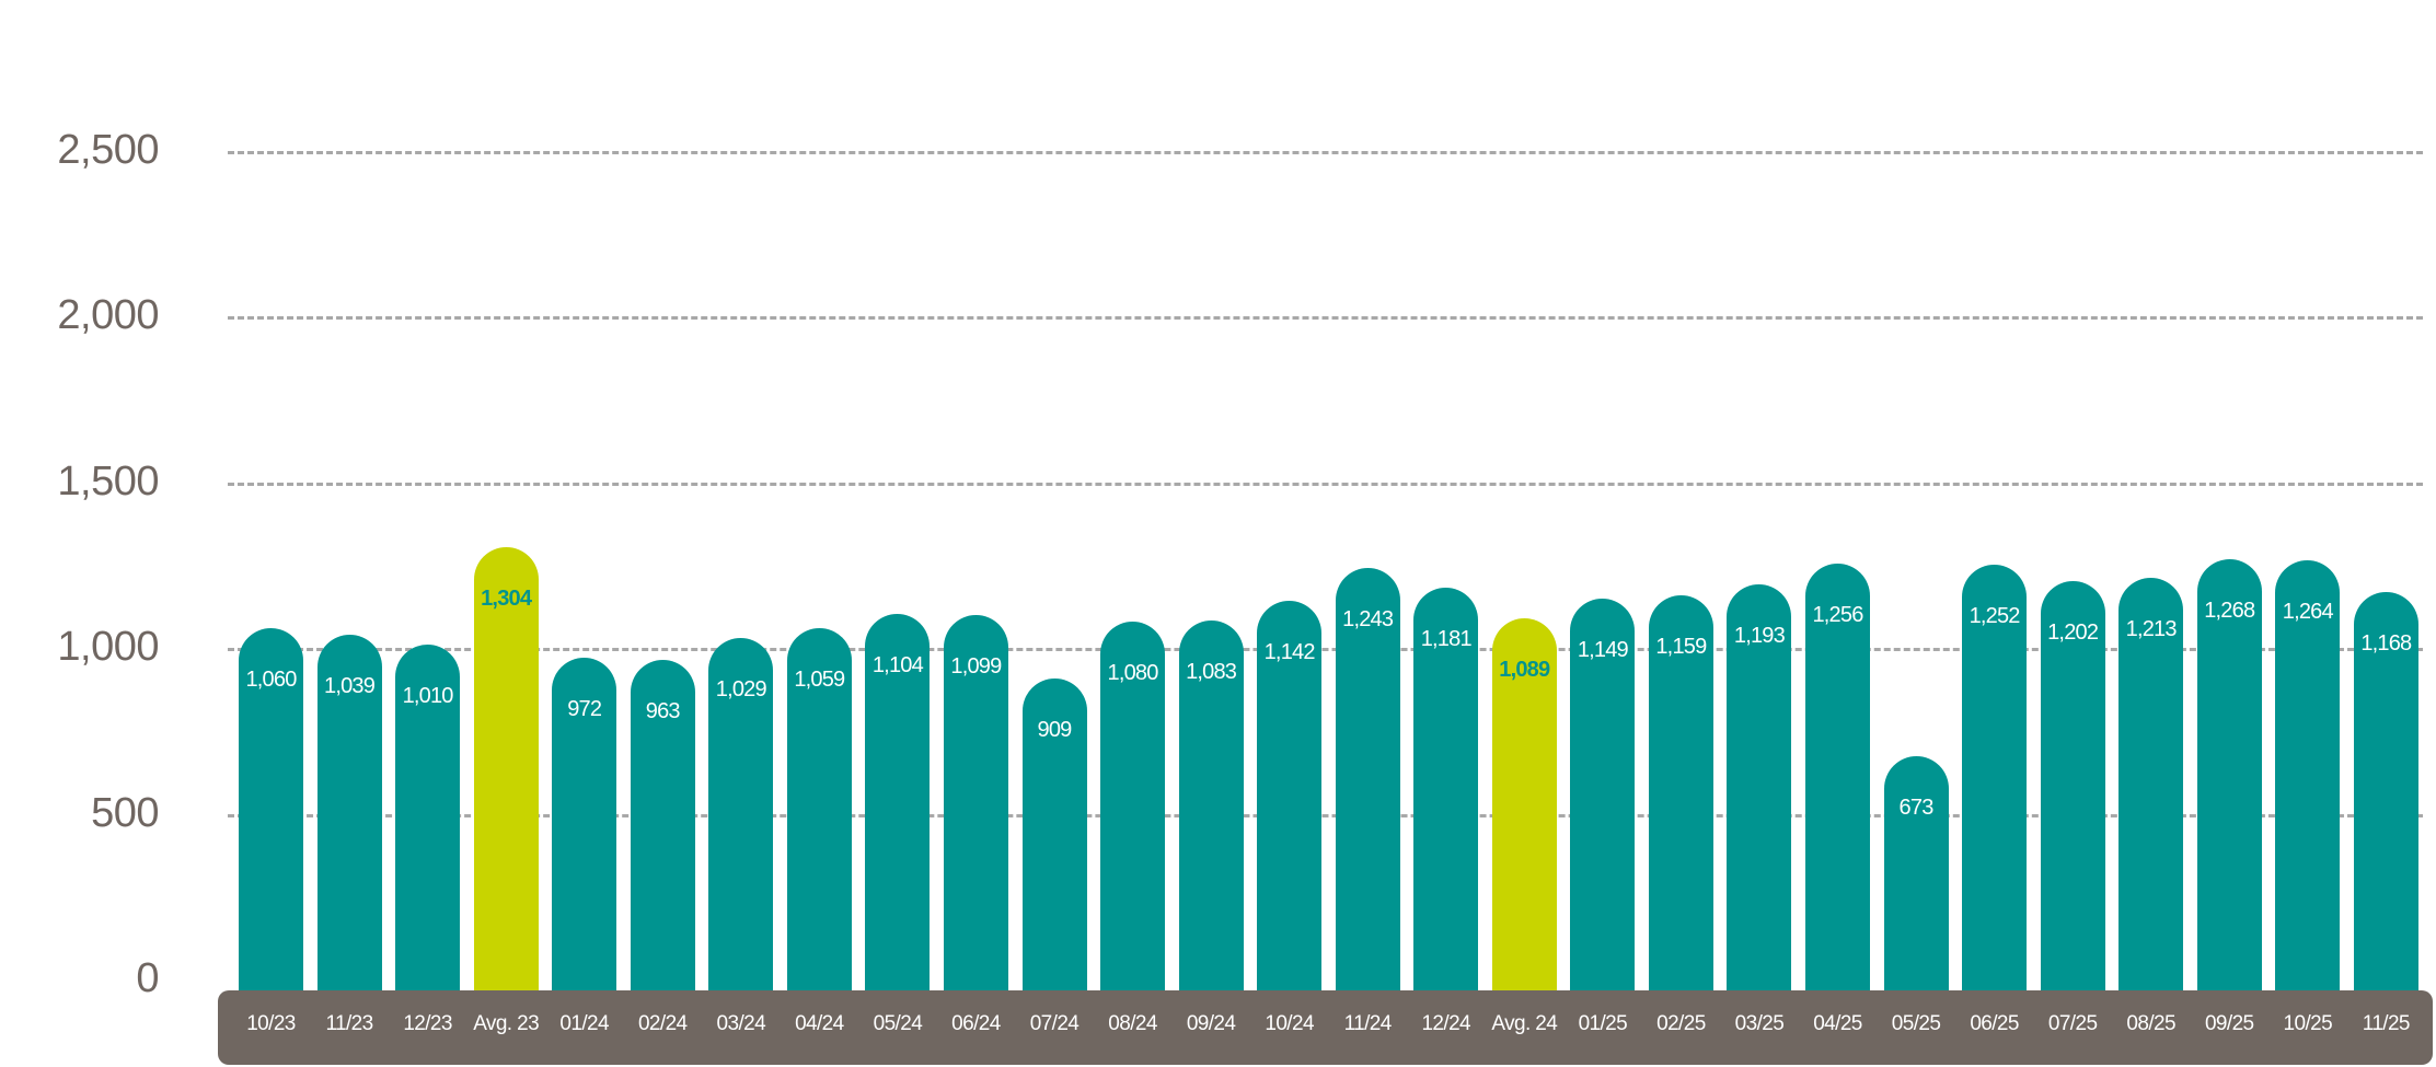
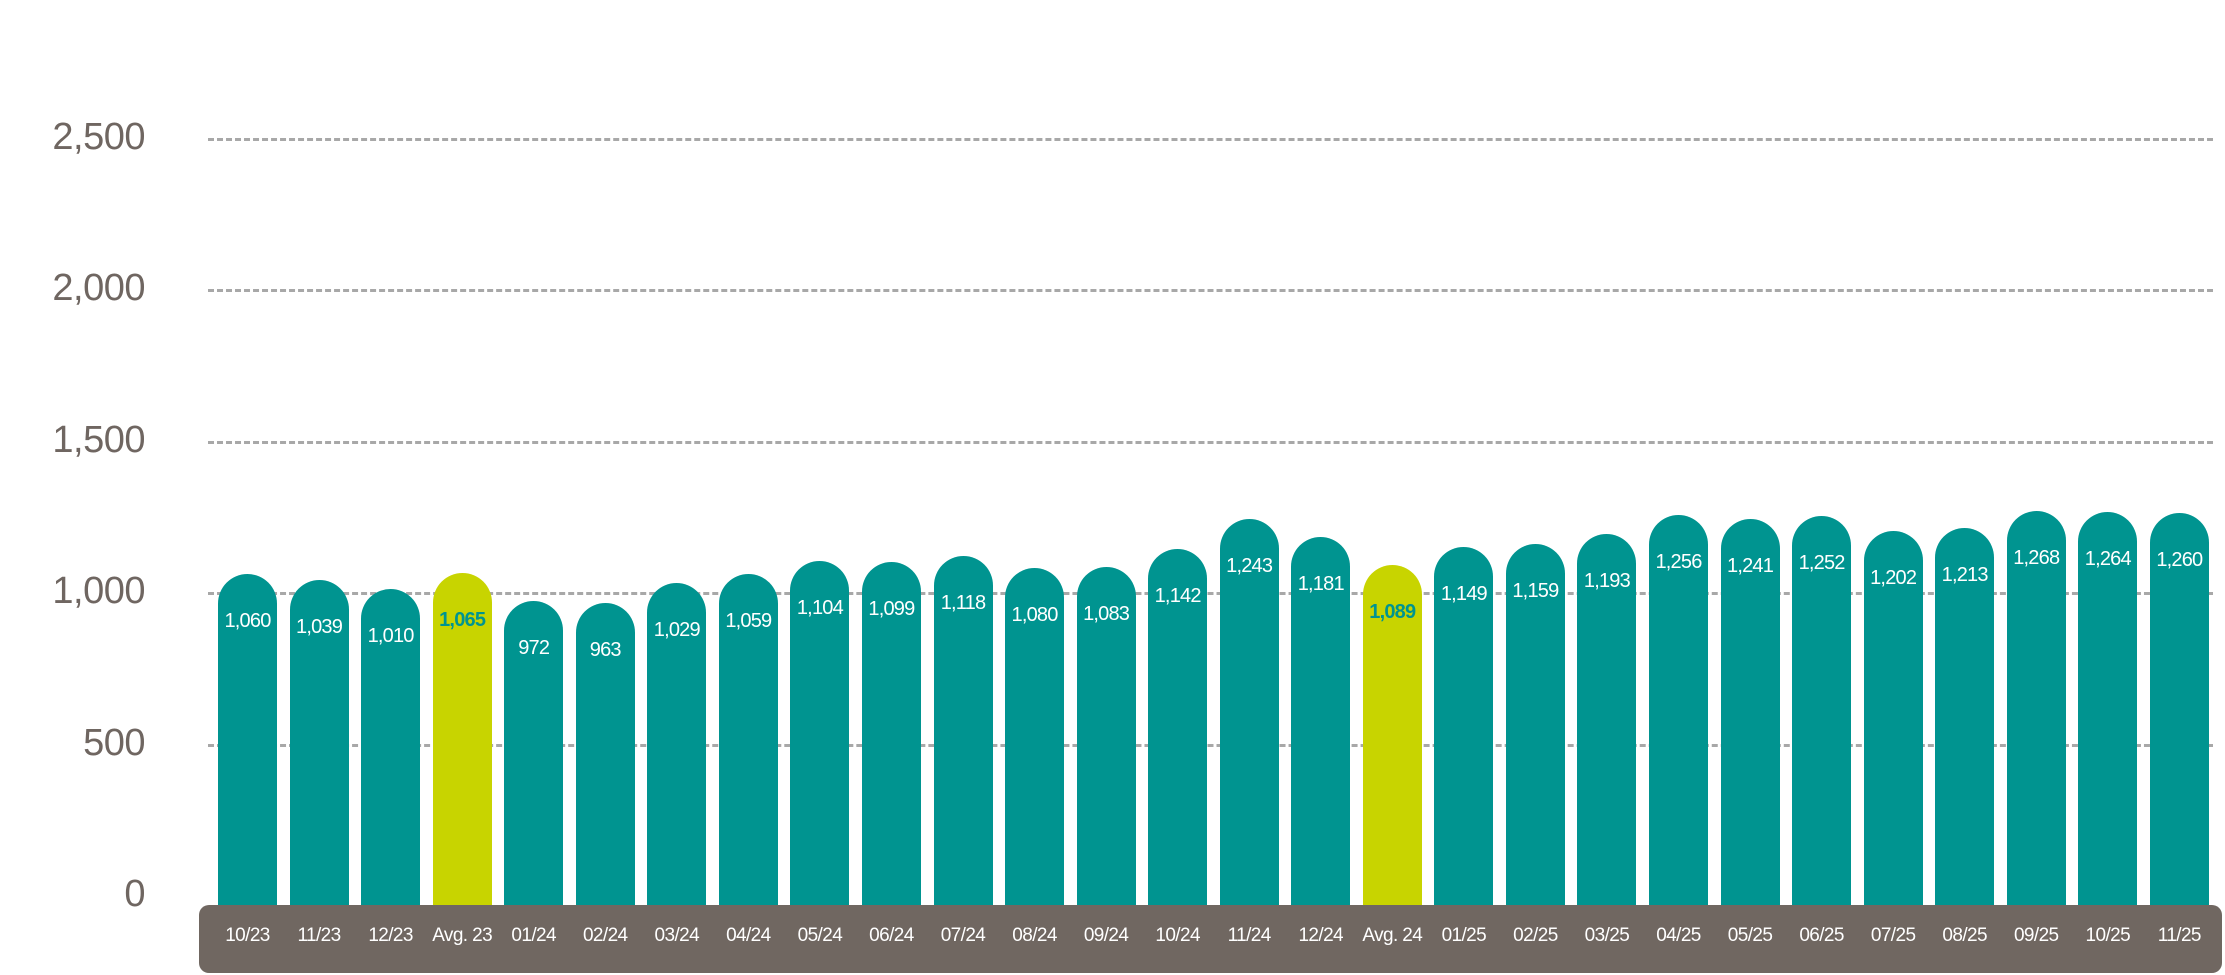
Avg. 23: 1,304 -> 1,065
07/24: 909 -> 1,118
05/25: 673 -> 1,241
11/25: 1,168 -> 1,260
